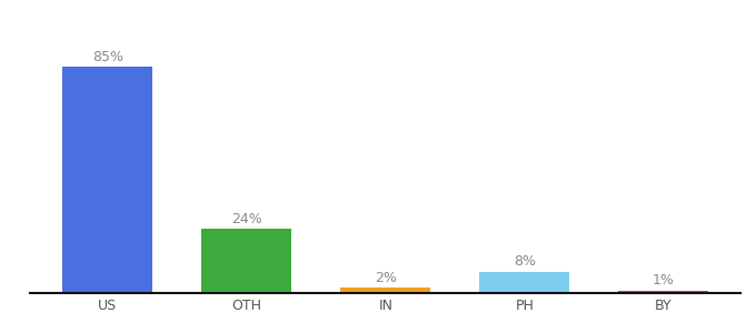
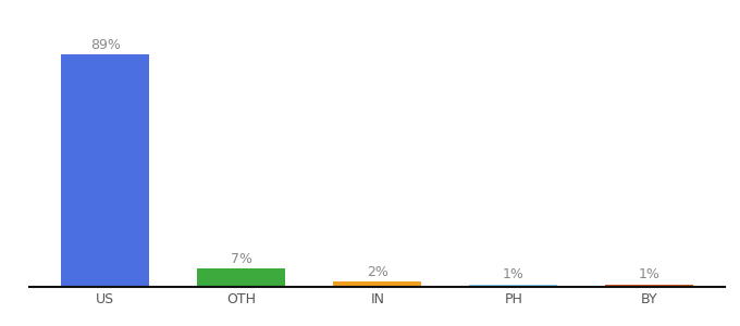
US: 85% -> 89%
OTH: 24% -> 7%
PH: 8% -> 1%
